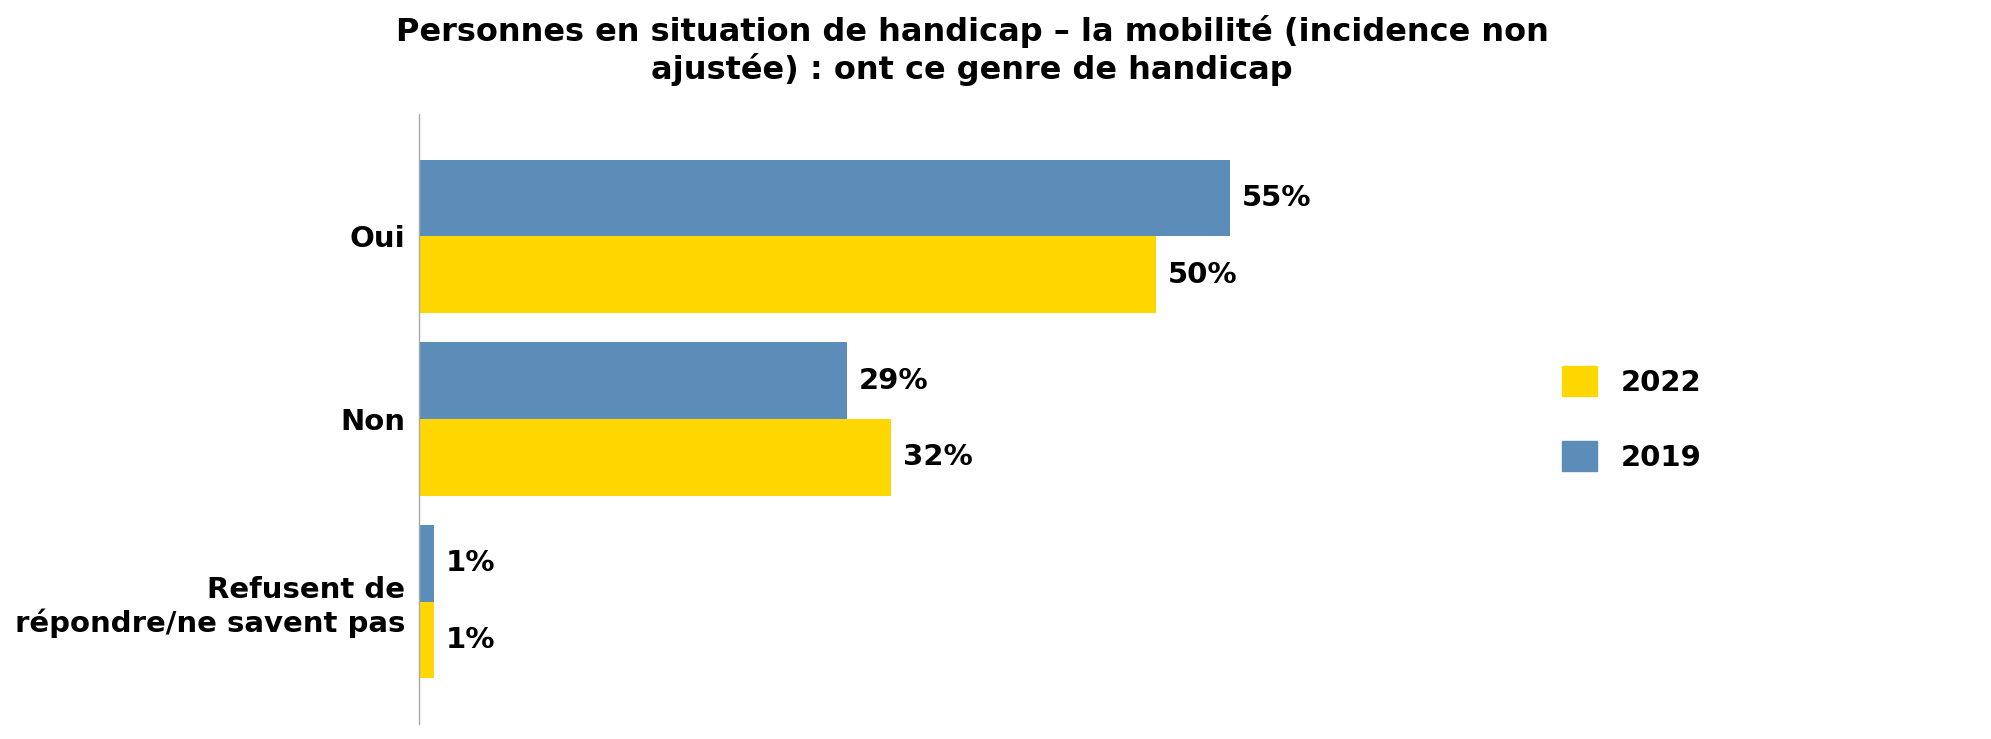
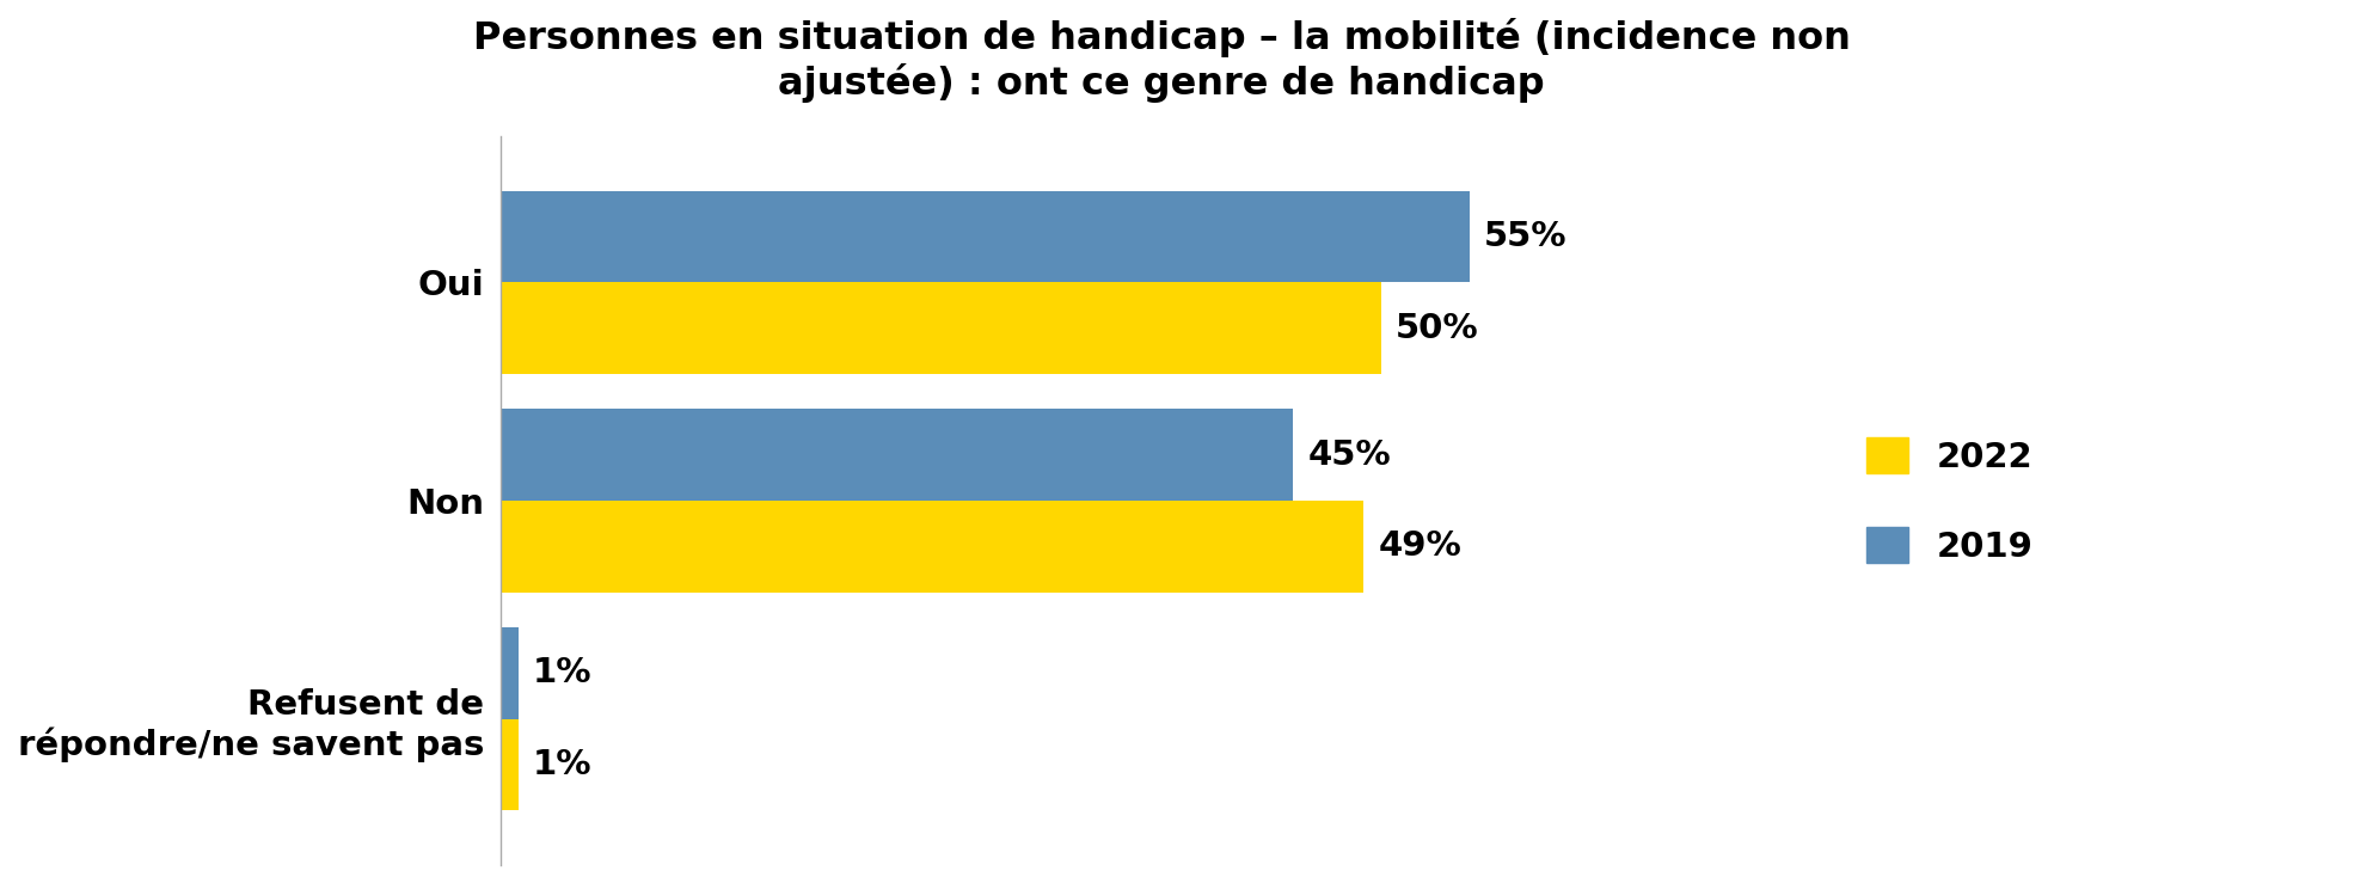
2019/Non: 29% -> 45%
2022/Non: 32% -> 49%
